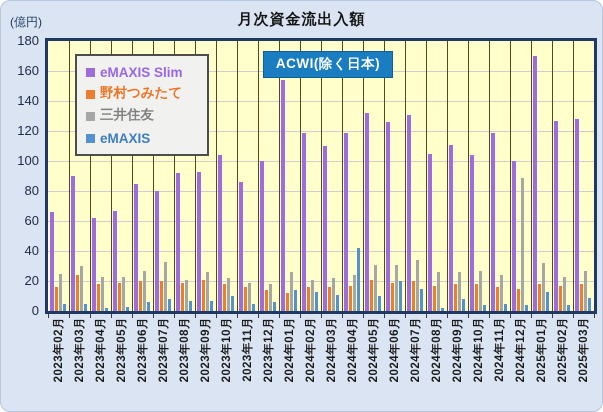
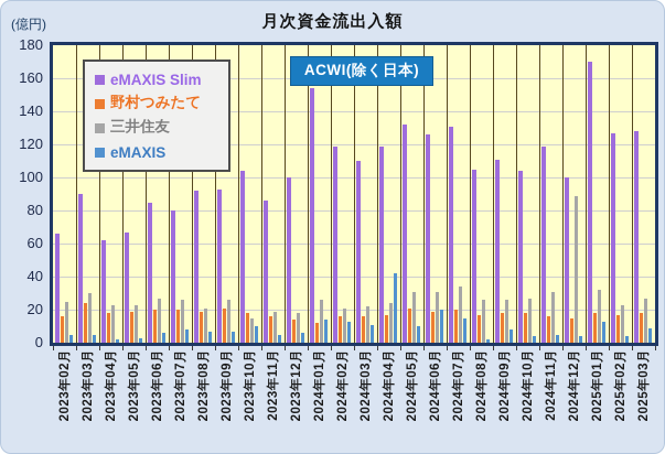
三井住友/2023年07月: 33 -> 26
三井住友/2023年10月: 22 -> 15
三井住友/2024年11月: 24 -> 31
